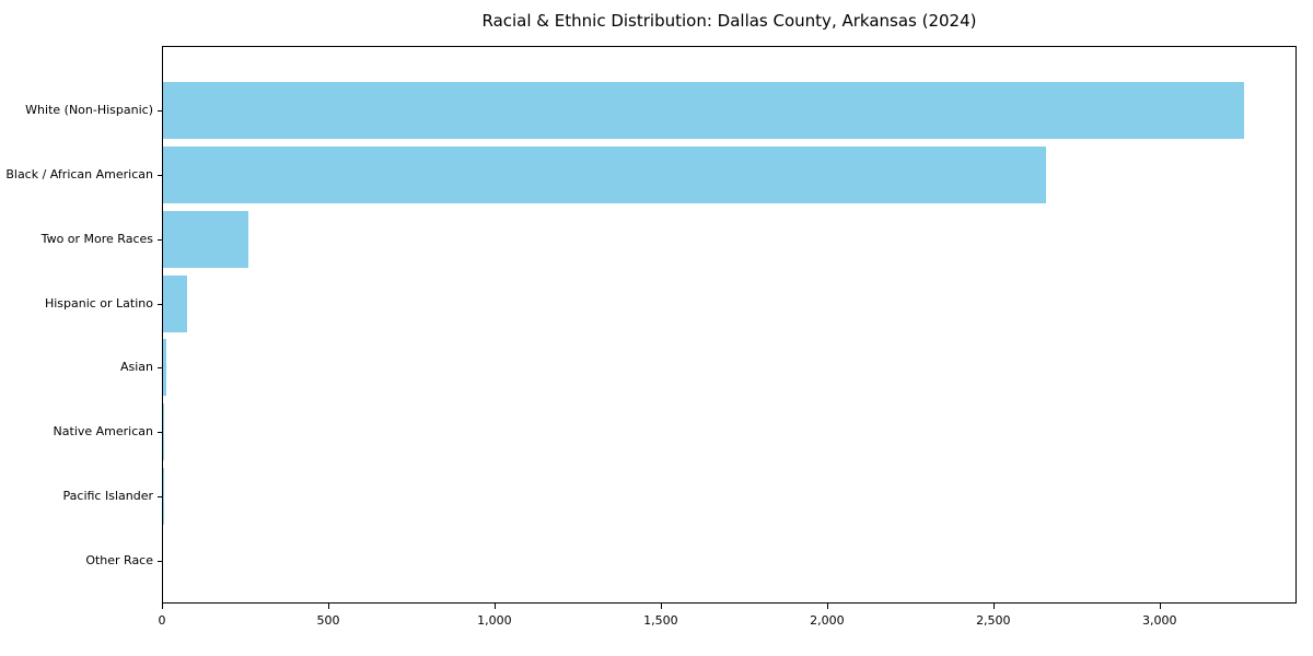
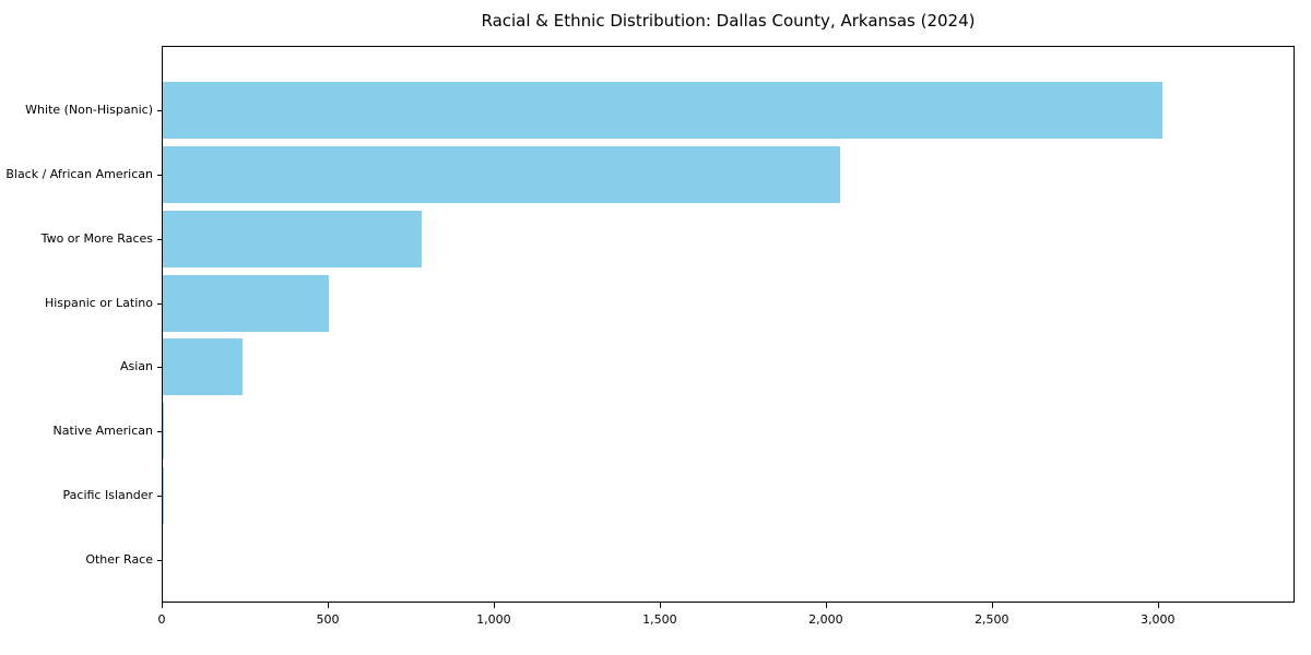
White (Non-Hispanic): 3250 -> 3010
Black / African American: 2660 -> 2040
Two or More Races: 260 -> 780
Hispanic or Latino: 70 -> 500
Asian: 10 -> 240
